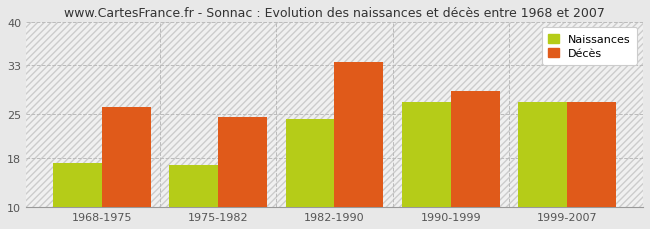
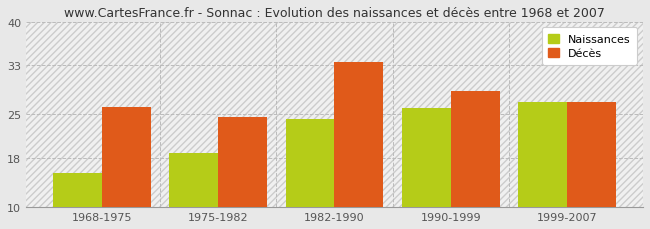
Naissances/1968-1975: 17.2 -> 15.5
Naissances/1975-1982: 16.8 -> 18.8
Naissances/1990-1999: 27.0 -> 26.0
